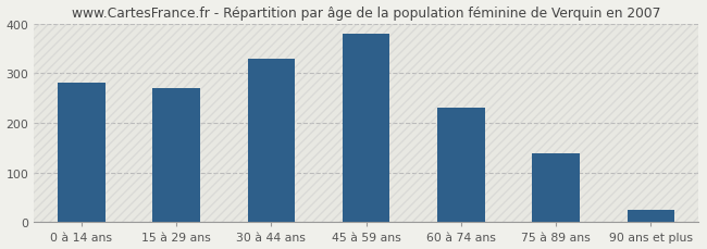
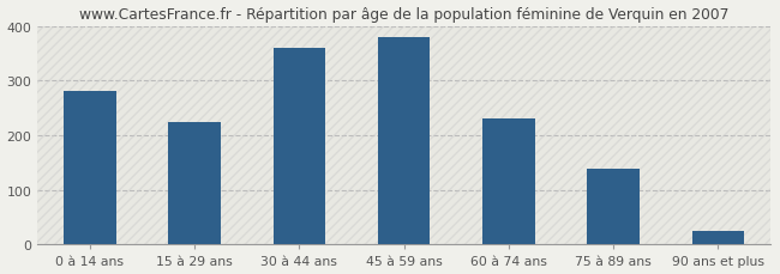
15 à 29 ans: 270 -> 225
30 à 44 ans: 330 -> 360
